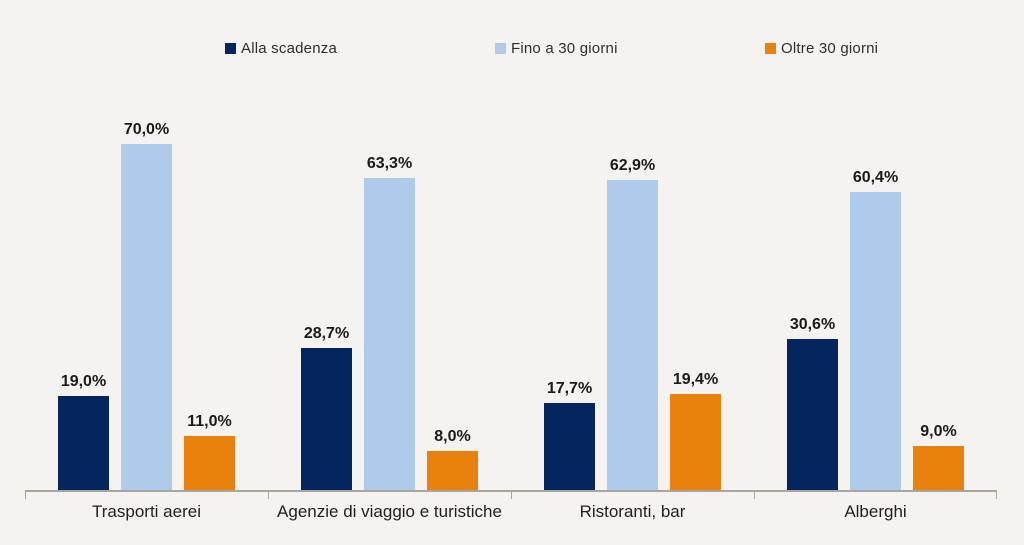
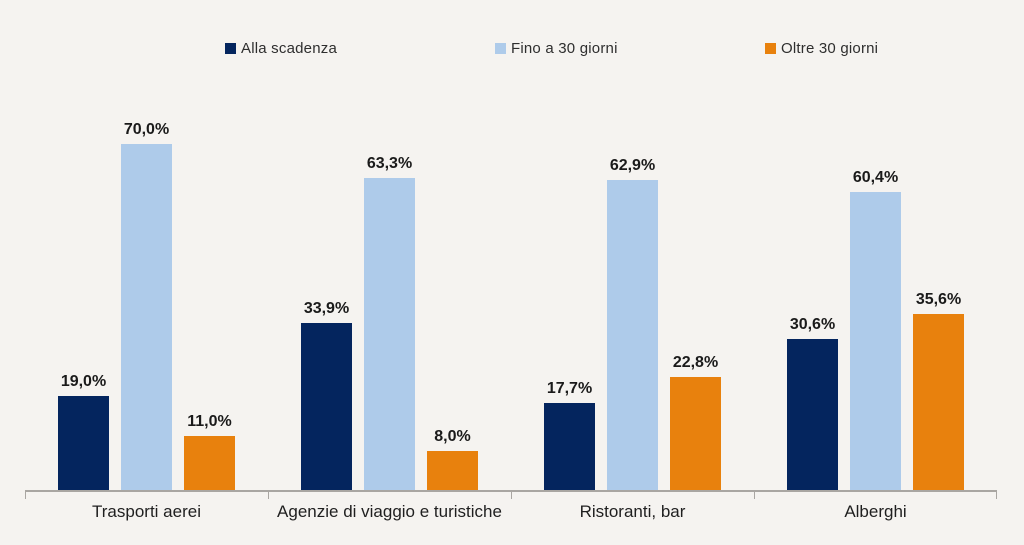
Alla scadenza/Agenzie di viaggio e turistiche: 28,7% -> 33,9%
Oltre 30 giorni/Ristoranti, bar: 19,4% -> 22,8%
Oltre 30 giorni/Alberghi: 9,0% -> 35,6%
